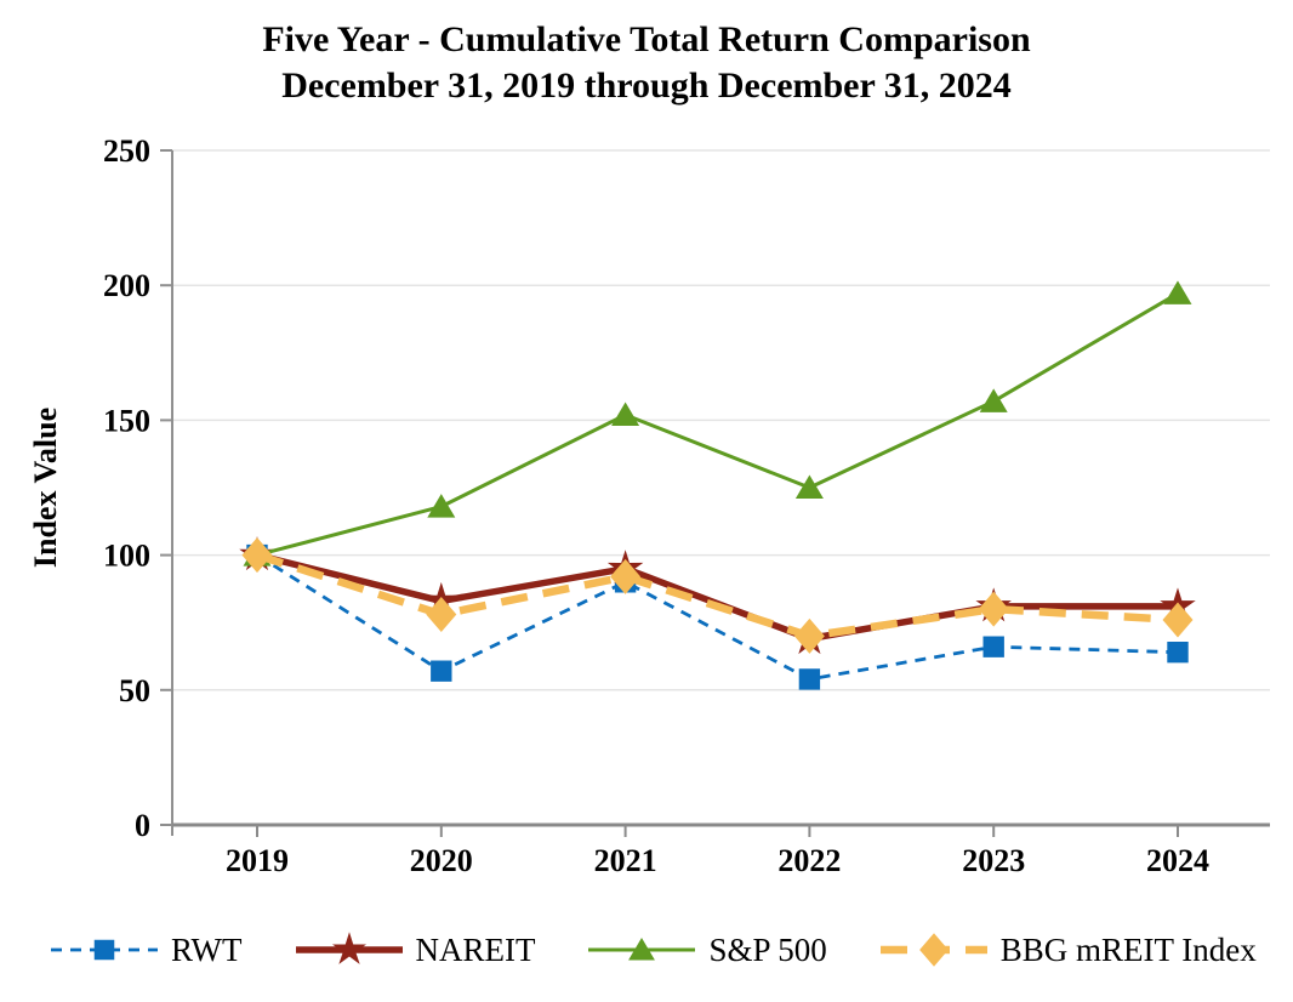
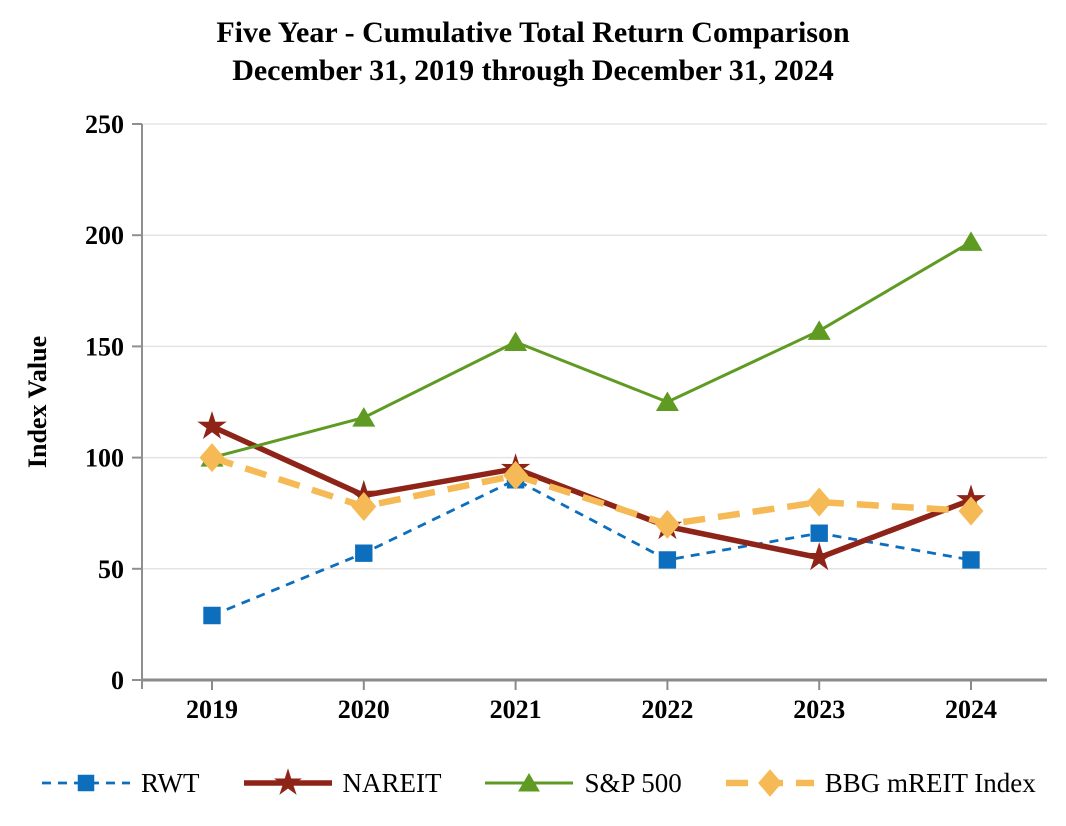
RWT/2019: 100 -> 29
NAREIT/2019: 100 -> 114
NAREIT/2023: 81 -> 55
RWT/2024: 64 -> 54
